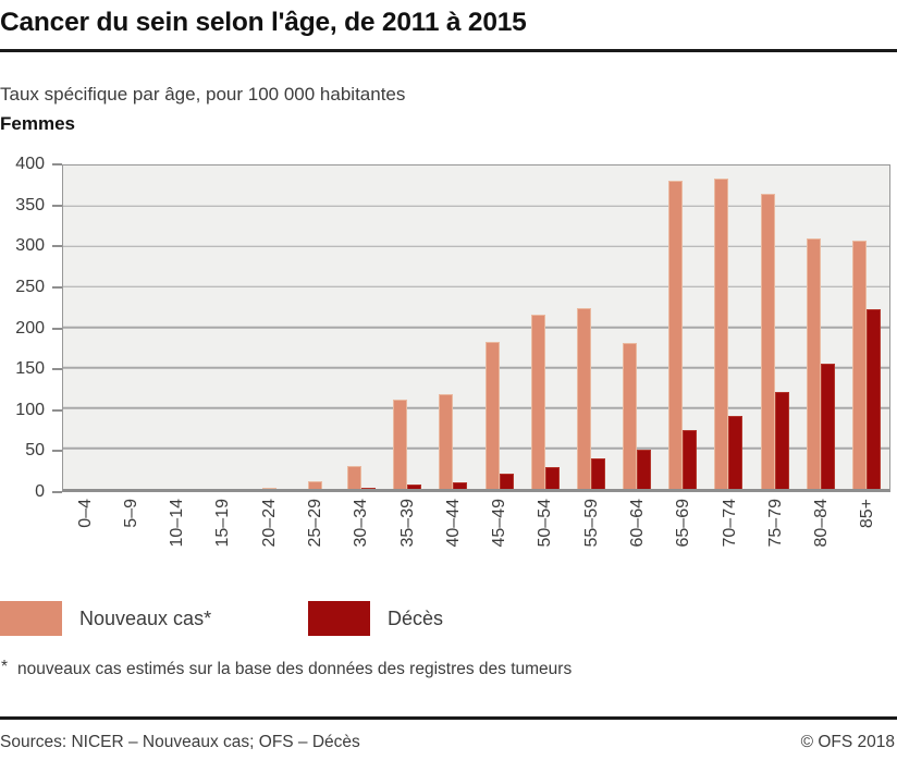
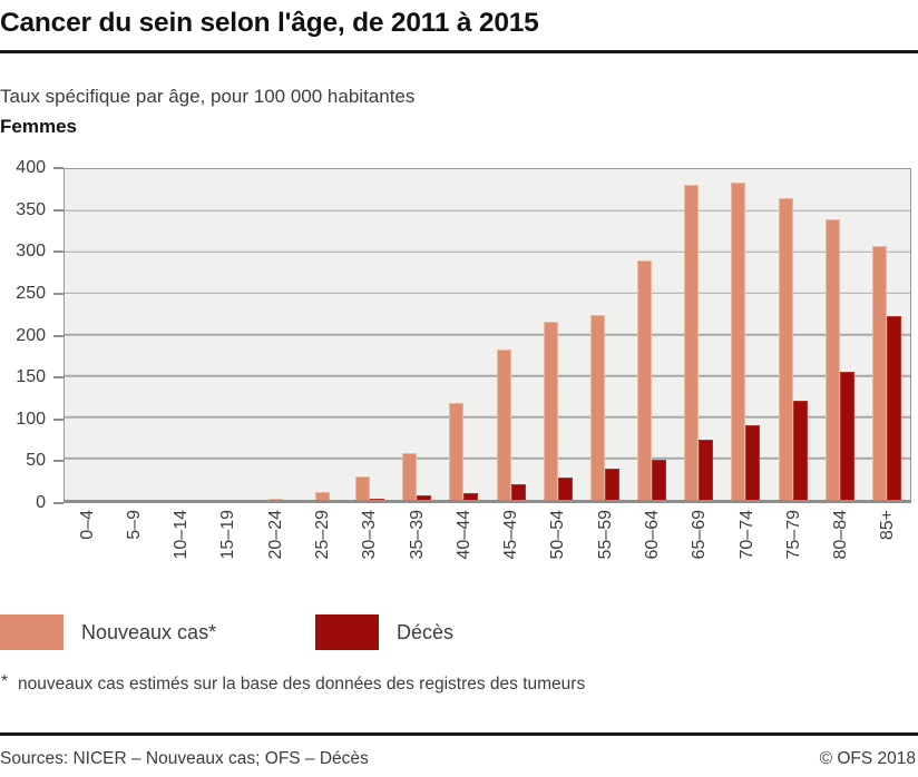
Nouveaux cas*/35–39: 110 -> 60
Nouveaux cas*/60–64: 180 -> 290
Nouveaux cas*/80–84: 310 -> 340
